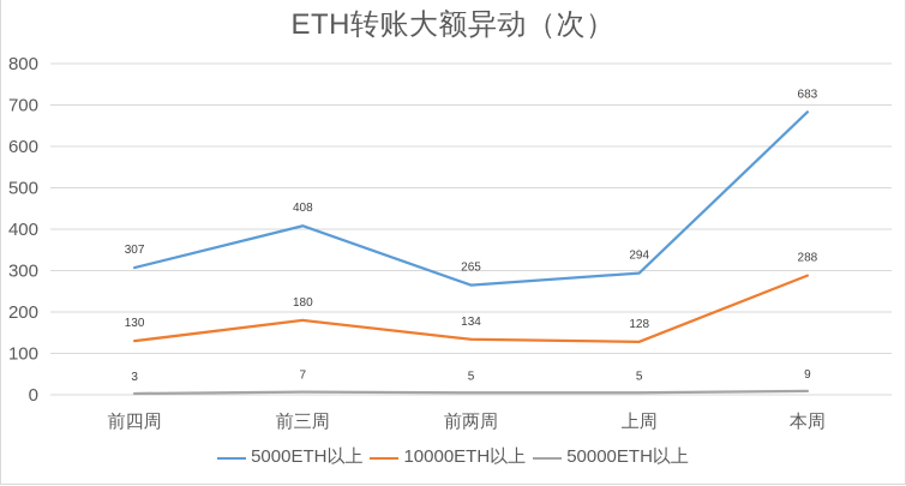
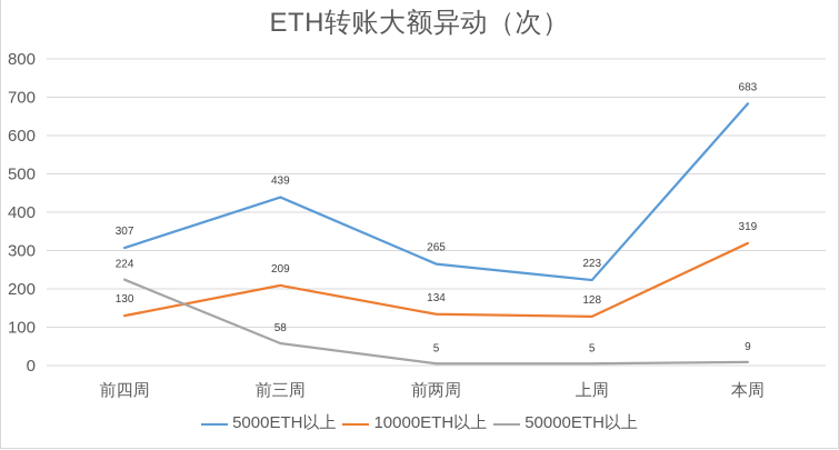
50000ETH以上/前四周: 3 -> 224
5000ETH以上/前三周: 408 -> 439
10000ETH以上/前三周: 180 -> 209
50000ETH以上/前三周: 7 -> 58
5000ETH以上/上周: 294 -> 223
10000ETH以上/本周: 288 -> 319
